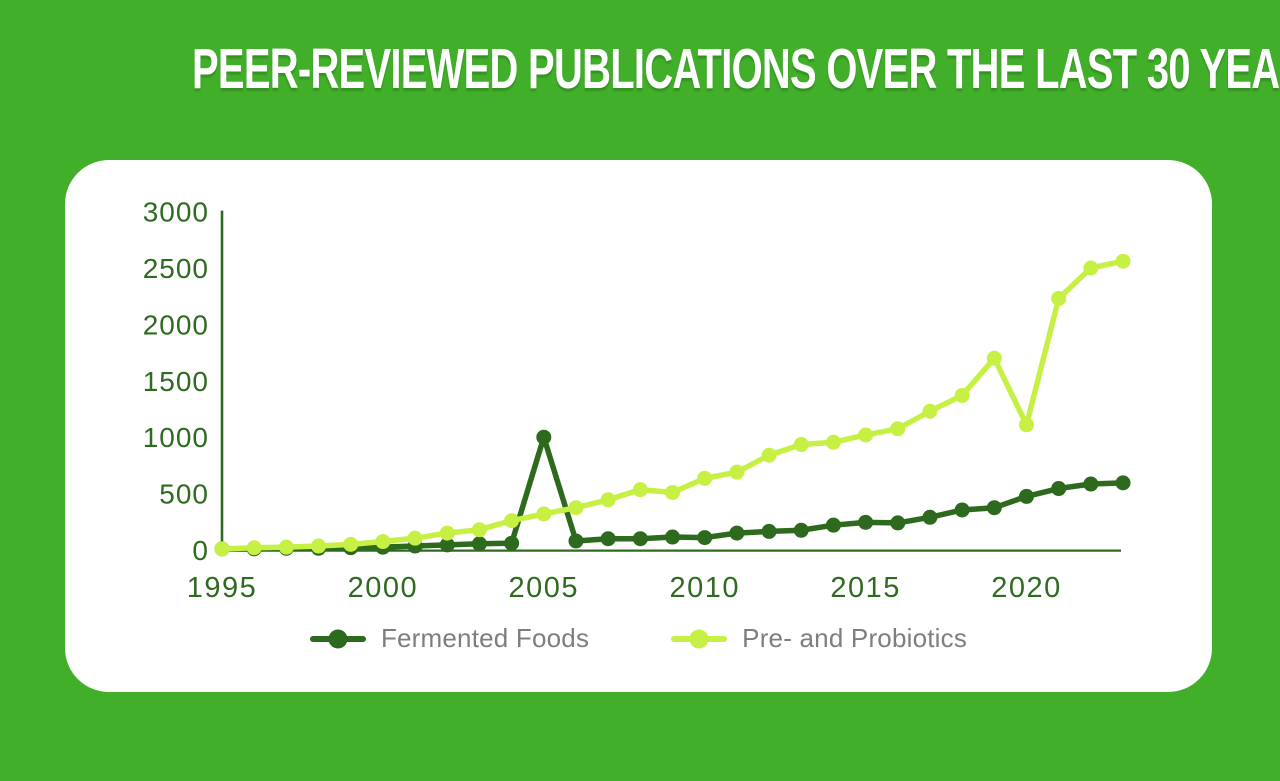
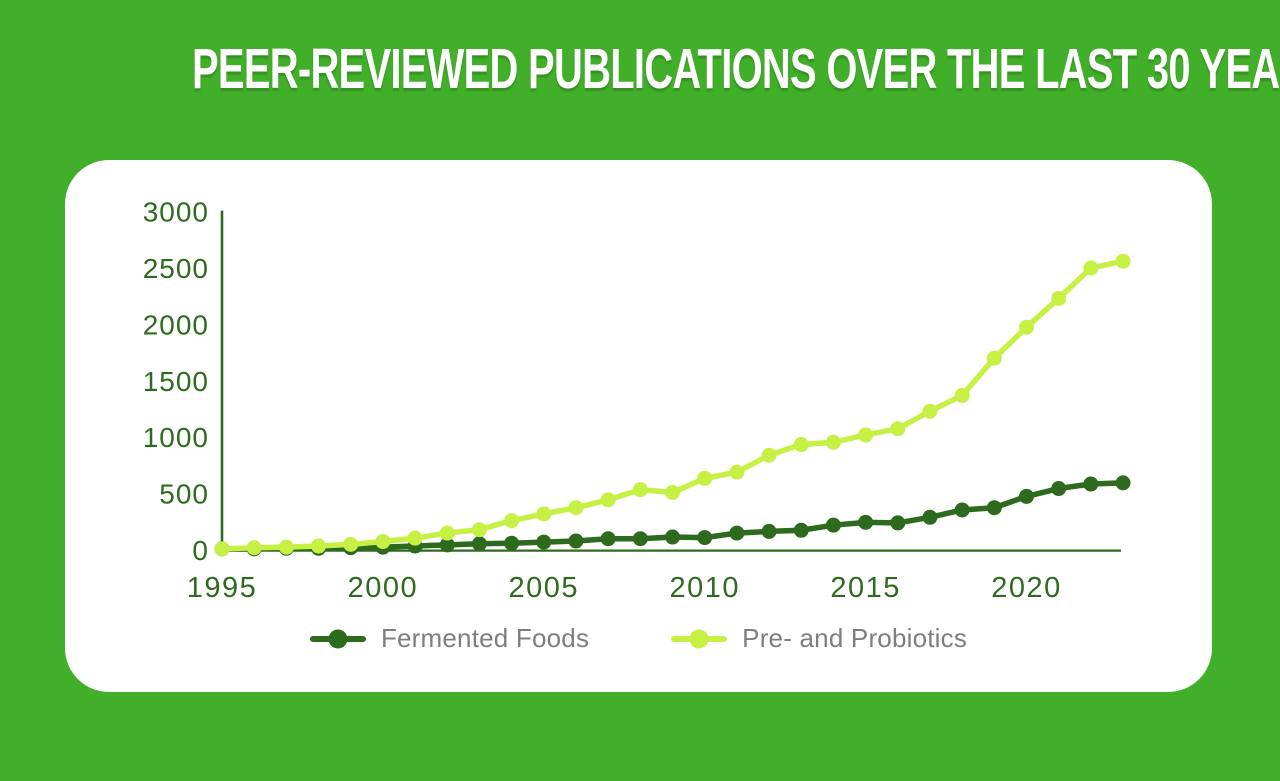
Fermented Foods/2005: 1000 -> 70
Pre- and Probiotics/2020: 1110 -> 1980
